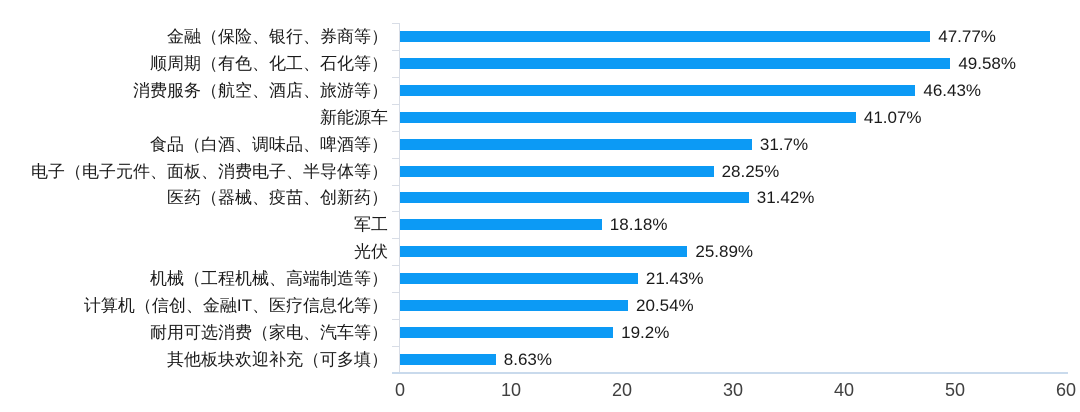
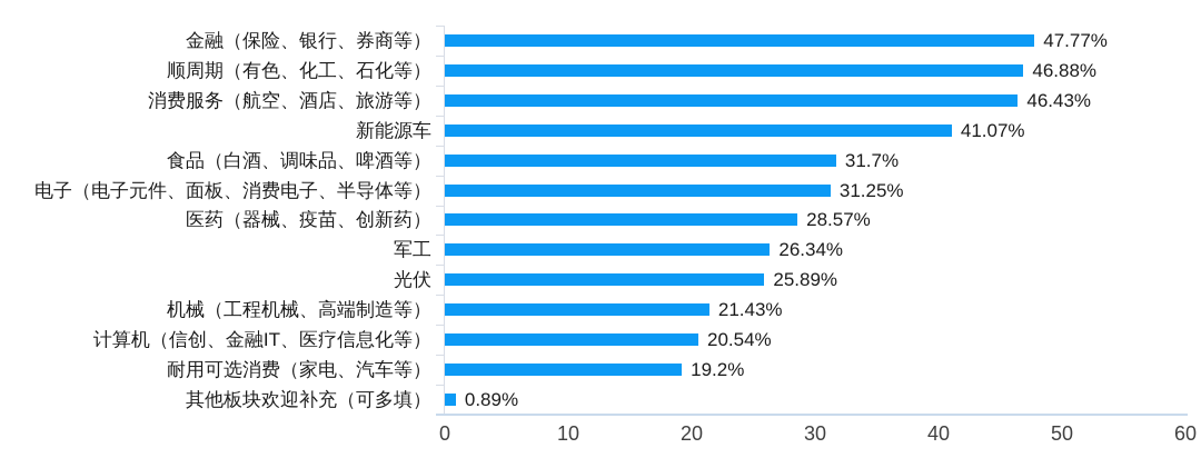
顺周期（有色、化工、石化等）: 49.58% -> 46.88%
电子（电子元件、面板、消费电子、半导体等）: 28.25% -> 31.25%
医药（器械、疫苗、创新药）: 31.42% -> 28.57%
军工: 18.18% -> 26.34%
其他板块欢迎补充（可多填）: 8.63% -> 0.89%
